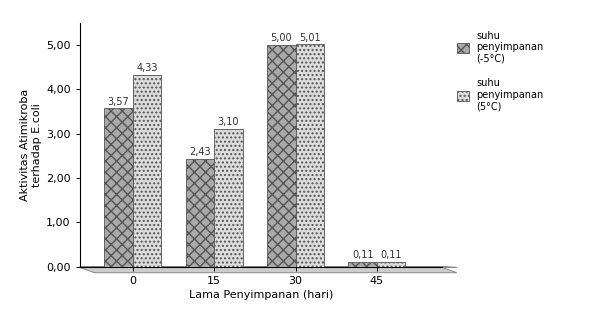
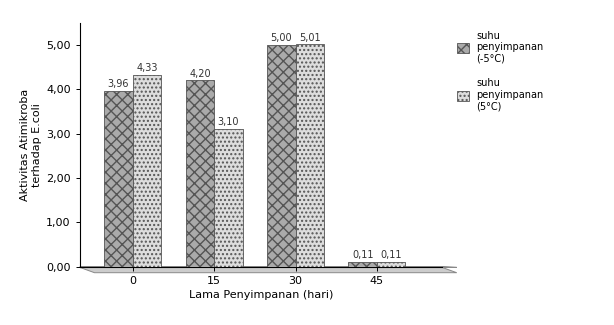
suhu penyimpanan (-5°C)/0: 3,57 -> 3,96
suhu penyimpanan (-5°C)/15: 2,43 -> 4,20
